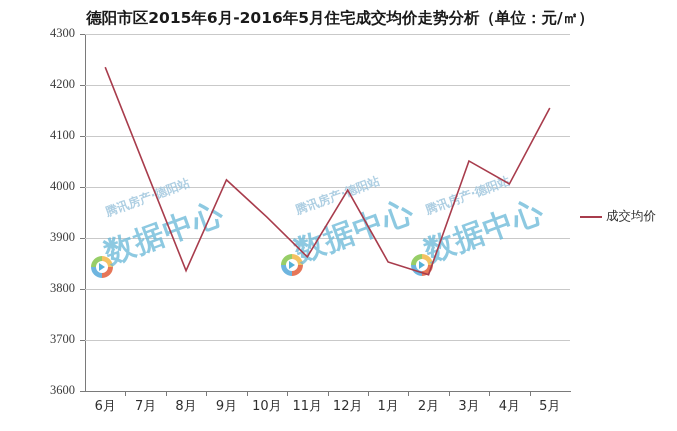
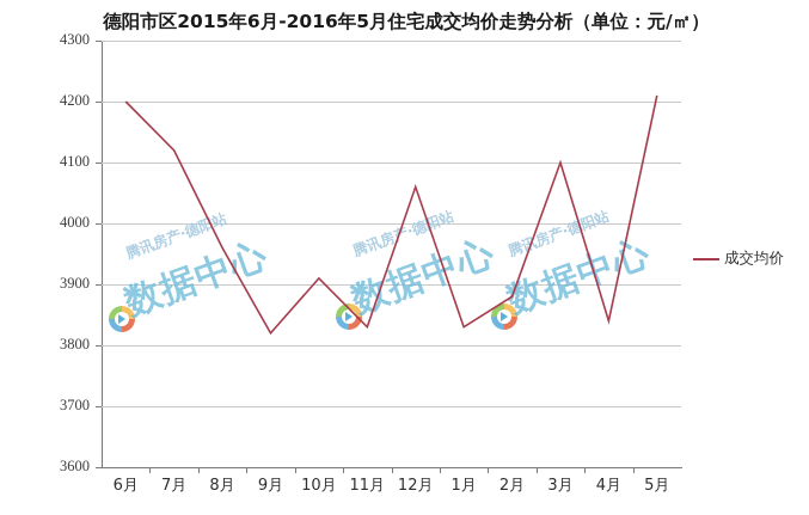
6月: 4240 -> 4200
7月: 4040 -> 4120
8月: 3840 -> 3960
9月: 4010 -> 3820
10月: 3940 -> 3910
11月: 3860 -> 3830
12月: 3990 -> 4060
1月: 3850 -> 3830
2月: 3830 -> 3880
3月: 4050 -> 4100
4月: 4010 -> 3840
5月: 4160 -> 4210
